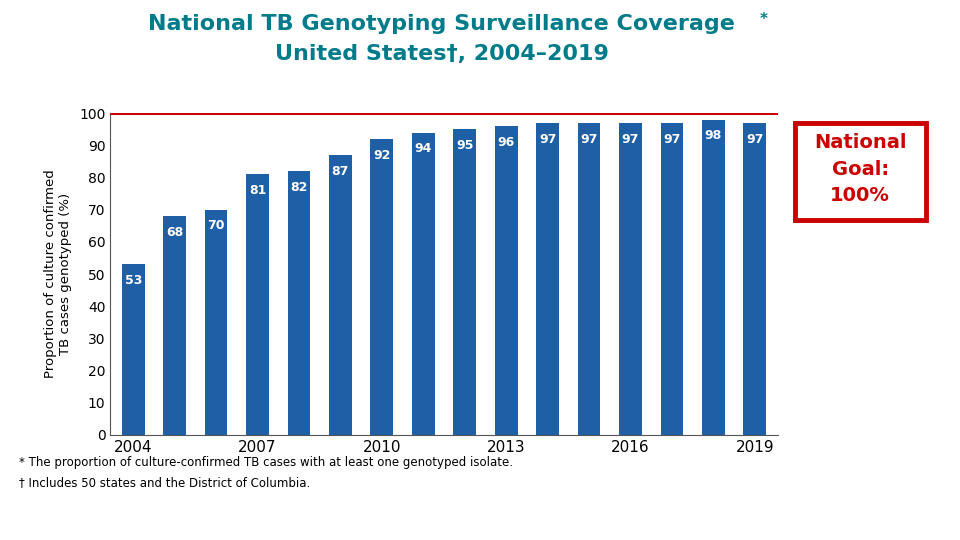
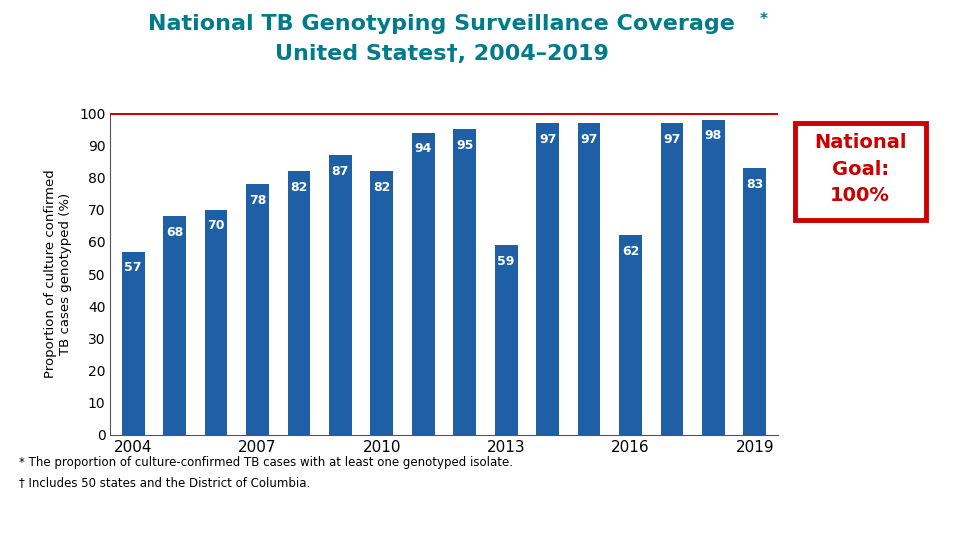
2004: 53 -> 57
2007: 81 -> 78
2010: 92 -> 82
2013: 96 -> 59
2016: 97 -> 62
2019: 97 -> 83
